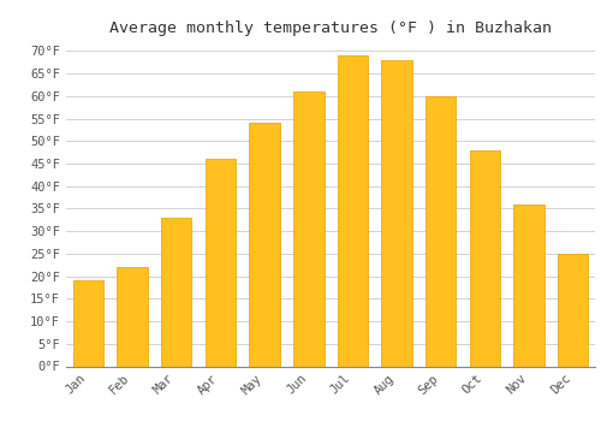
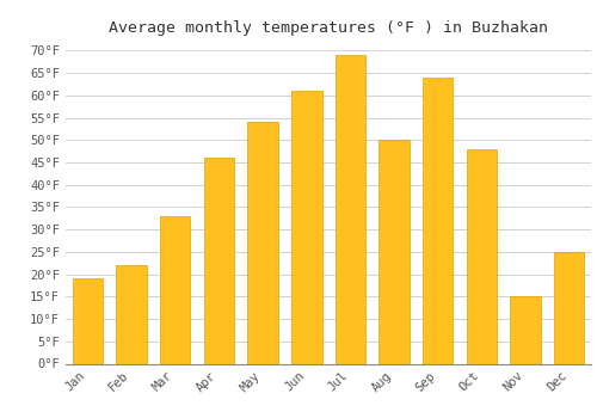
Aug: 68°F -> 50°F
Sep: 60°F -> 64°F
Nov: 36°F -> 15°F
